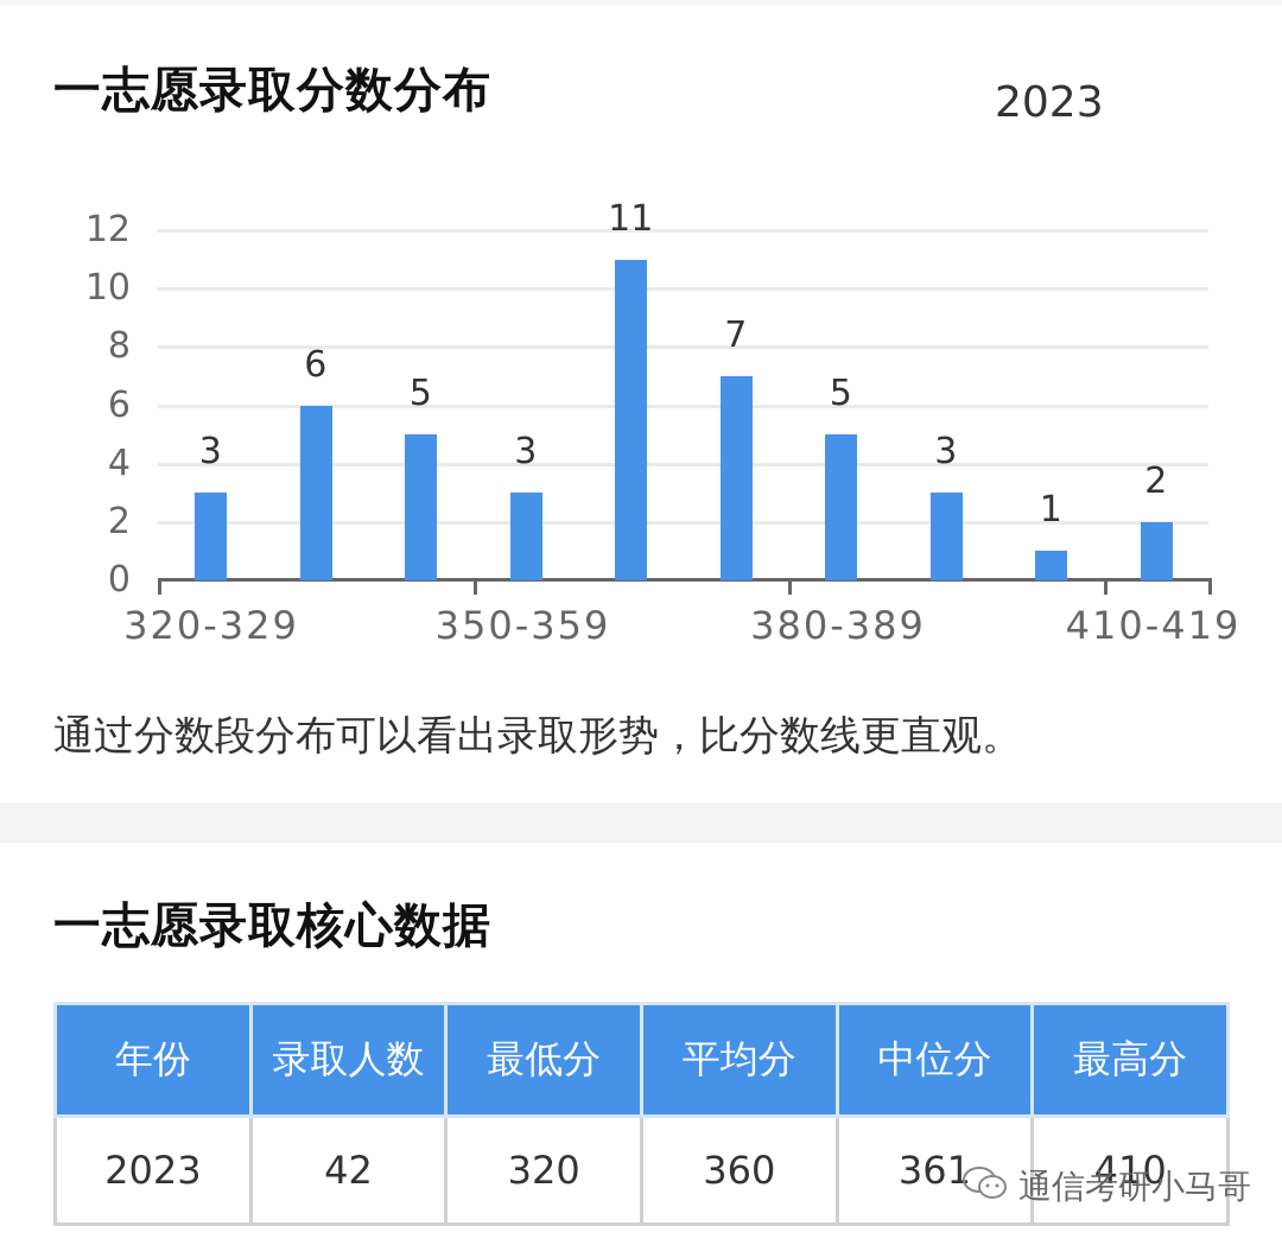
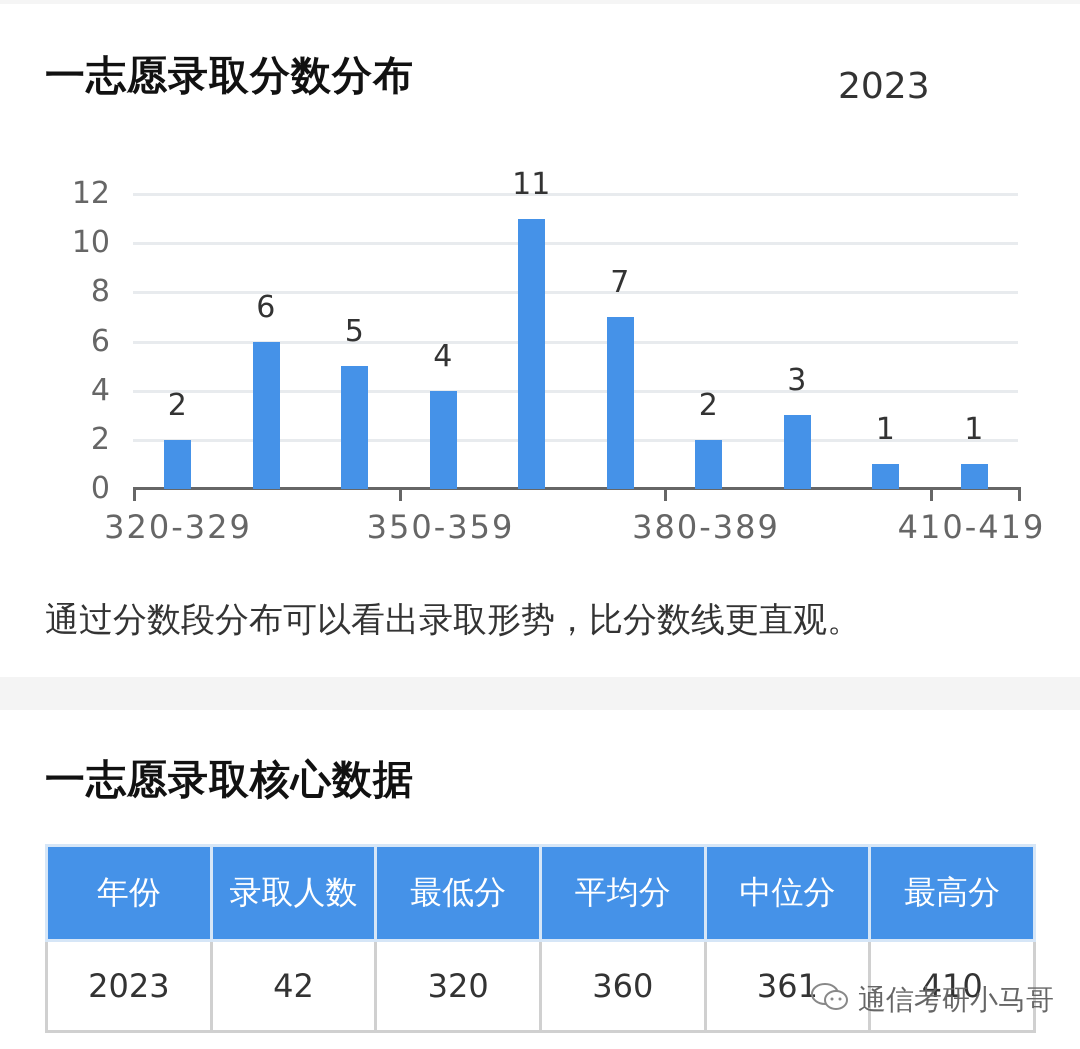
320-329: 3 -> 2
350-359: 3 -> 4
380-389: 5 -> 2
410-419: 2 -> 1
